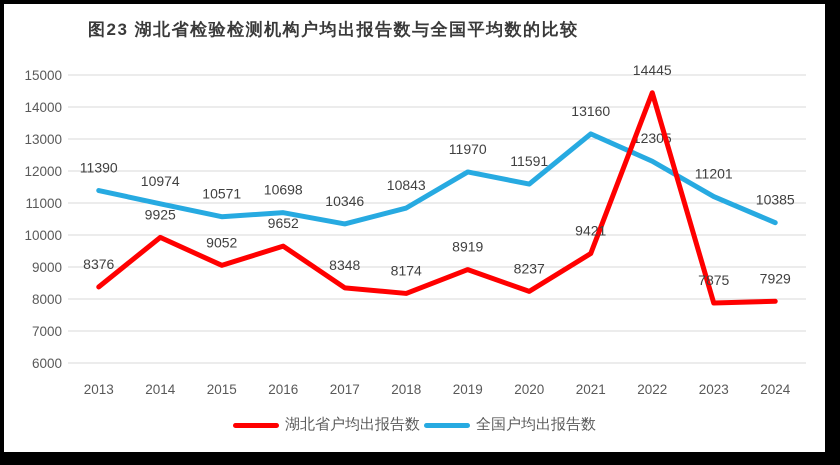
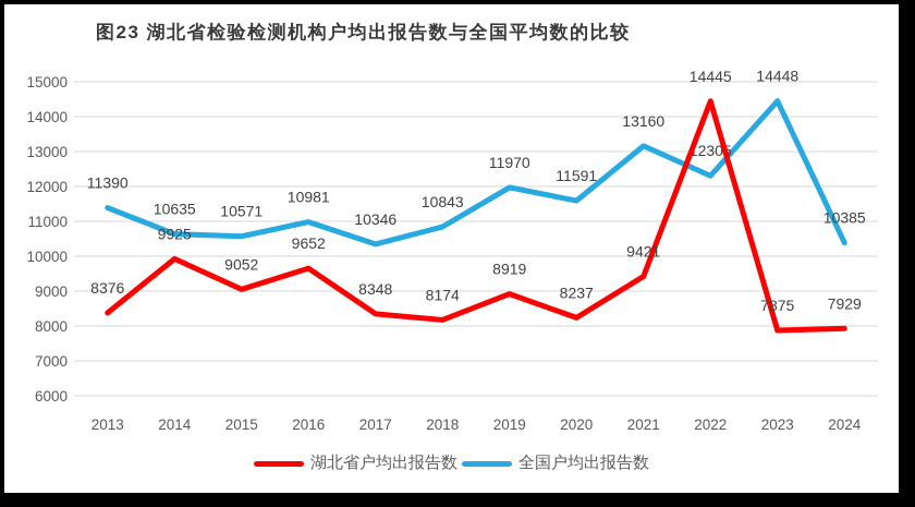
全国户均出报告数/2014: 10974 -> 10635
全国户均出报告数/2016: 10698 -> 10981
全国户均出报告数/2023: 11201 -> 14448
